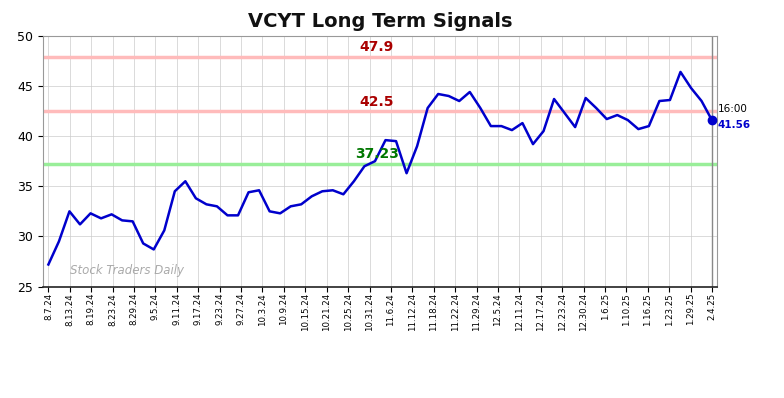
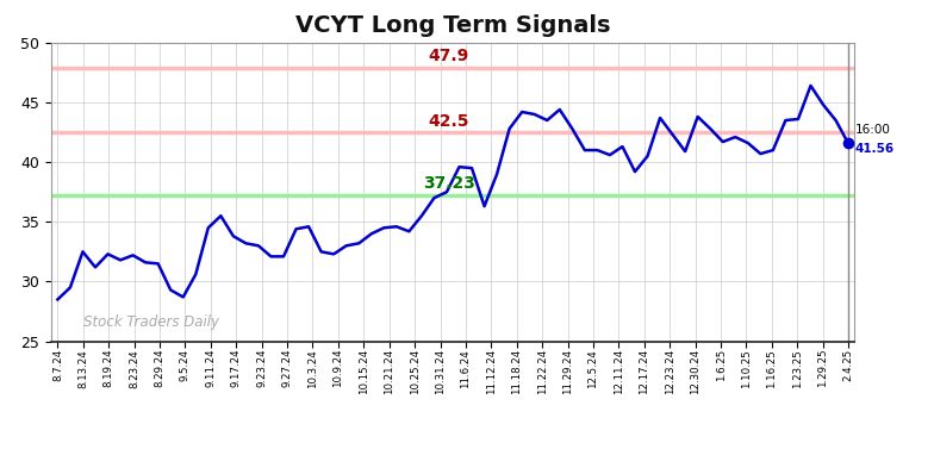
8.7.24: 27.2 -> 28.5
